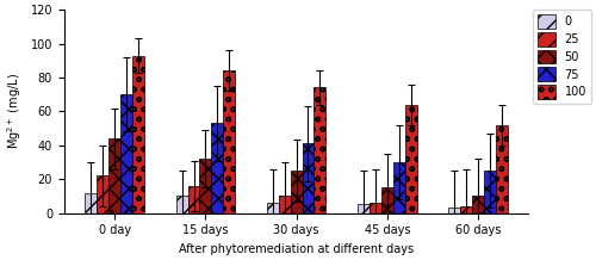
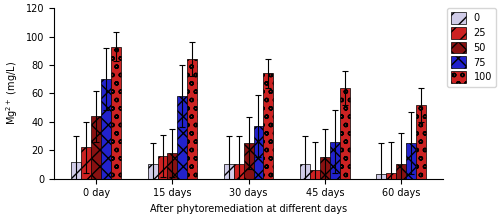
50/15 days: 32 -> 18
75/15 days: 53 -> 58
0/30 days: 6 -> 10
75/30 days: 41 -> 37
0/45 days: 5 -> 10
75/45 days: 30 -> 26
